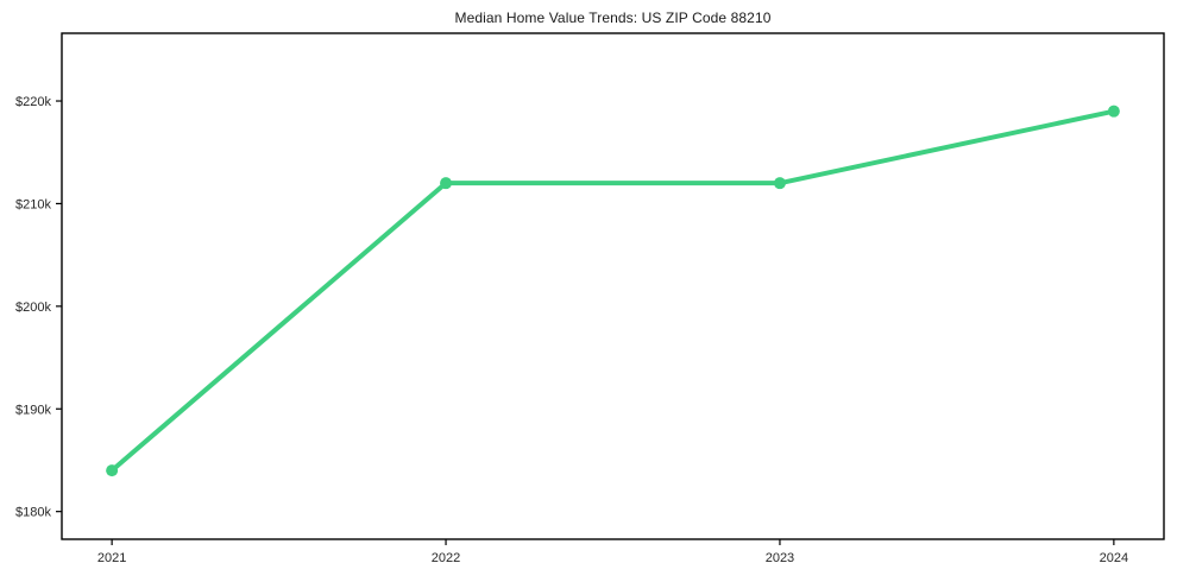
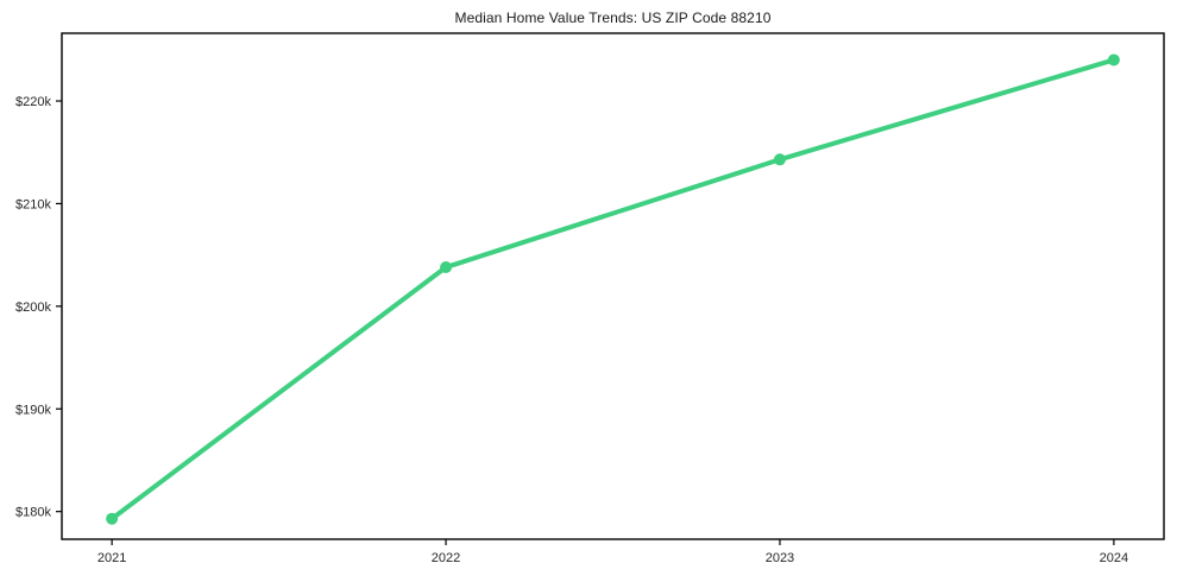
2021: $184k -> $179k
2022: $212k -> $204k
2023: $212k -> $214k
2024: $219k -> $224k
